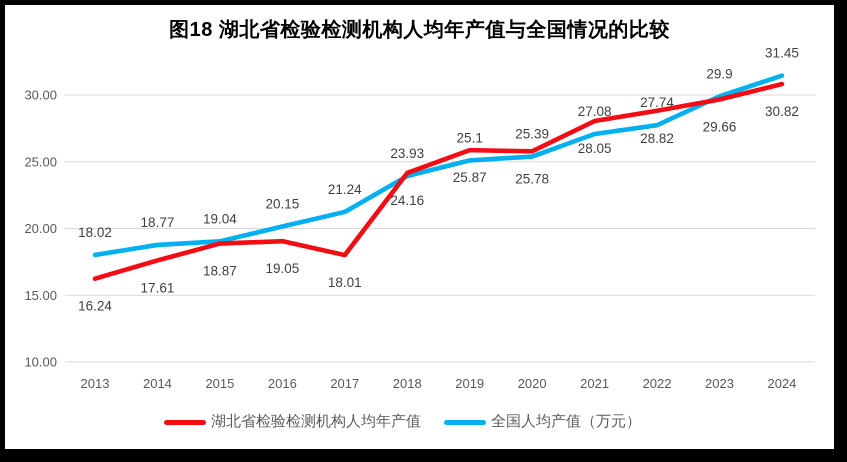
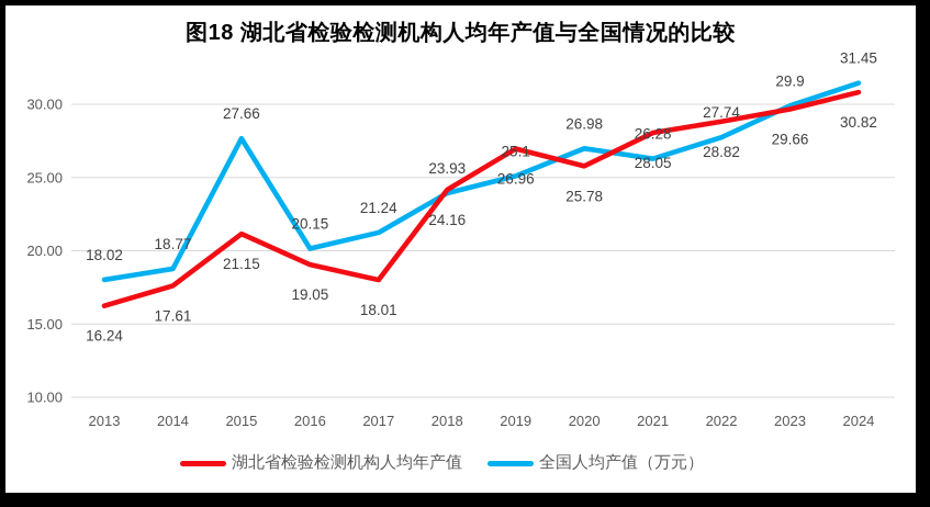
湖北省检验检测机构人均年产值/2015: 18.87 -> 21.15
全国人均产值（万元）/2015: 19.04 -> 27.66
湖北省检验检测机构人均年产值/2019: 25.87 -> 26.96
全国人均产值（万元）/2020: 25.39 -> 26.98
全国人均产值（万元）/2021: 27.08 -> 26.28
